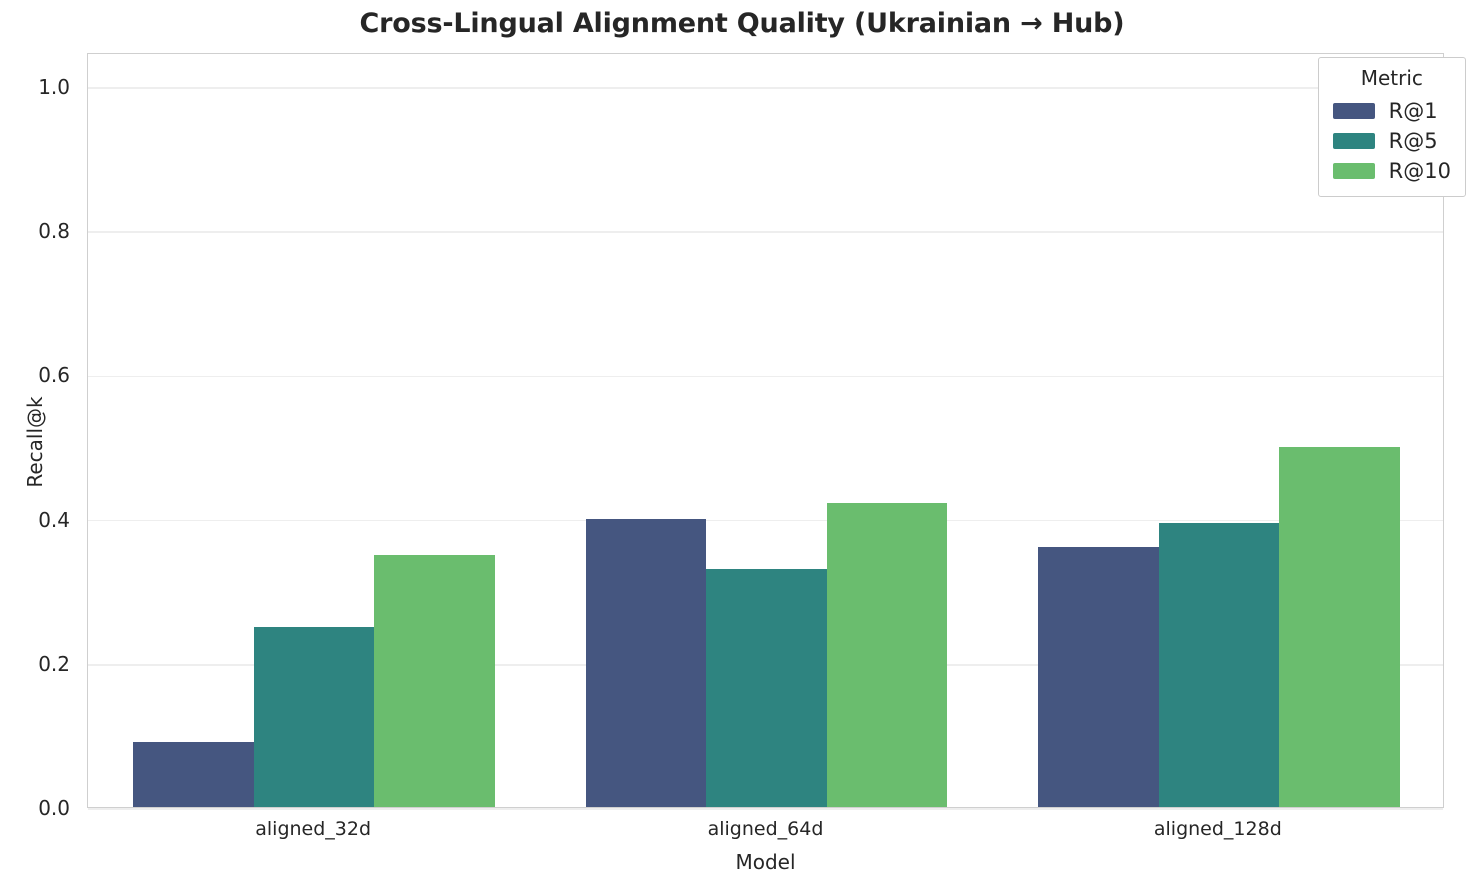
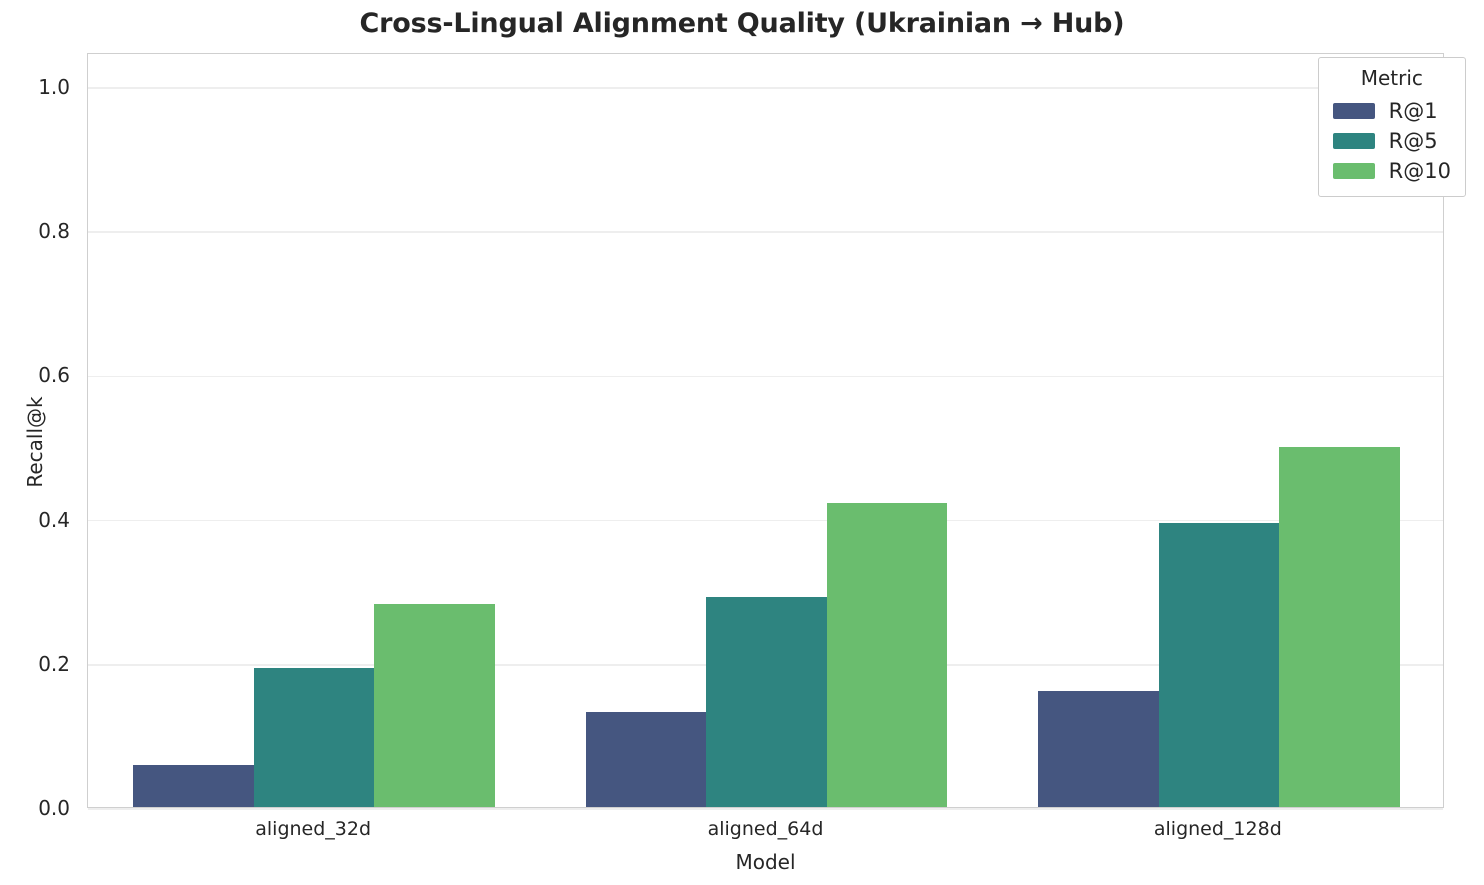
R@1/aligned_32d: 0.09 -> 0.06
R@5/aligned_32d: 0.25 -> 0.19
R@10/aligned_32d: 0.35 -> 0.28
R@1/aligned_64d: 0.40 -> 0.13
R@5/aligned_64d: 0.33 -> 0.29
R@1/aligned_128d: 0.36 -> 0.16
